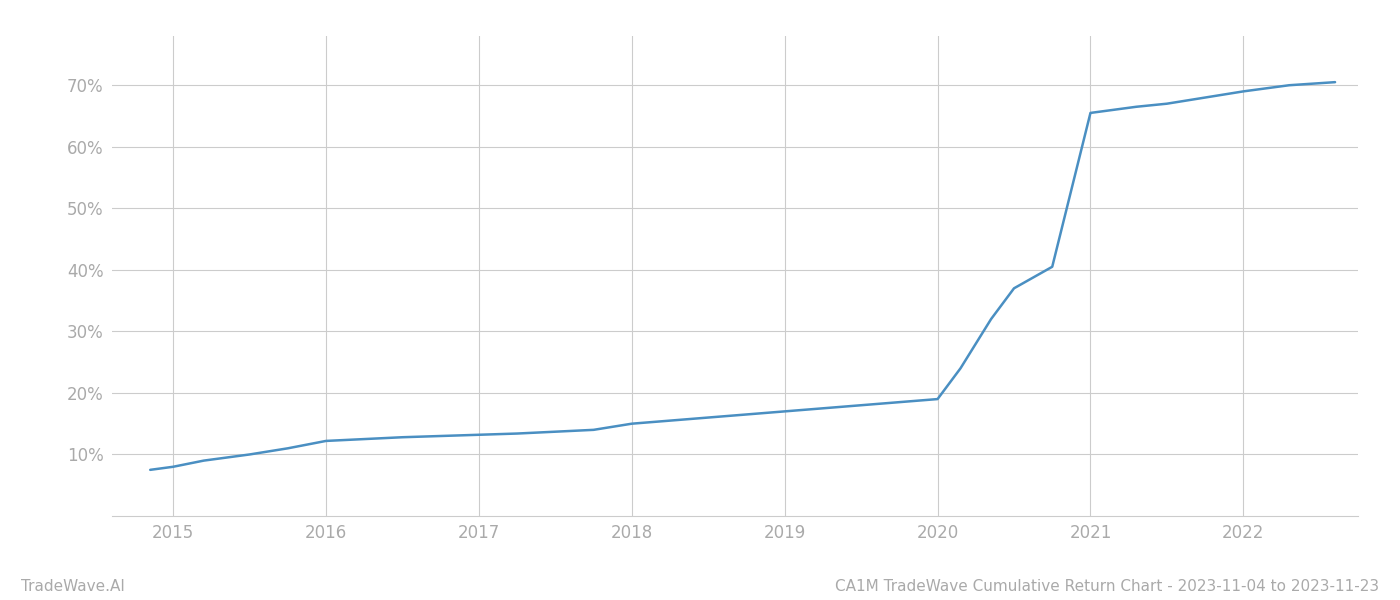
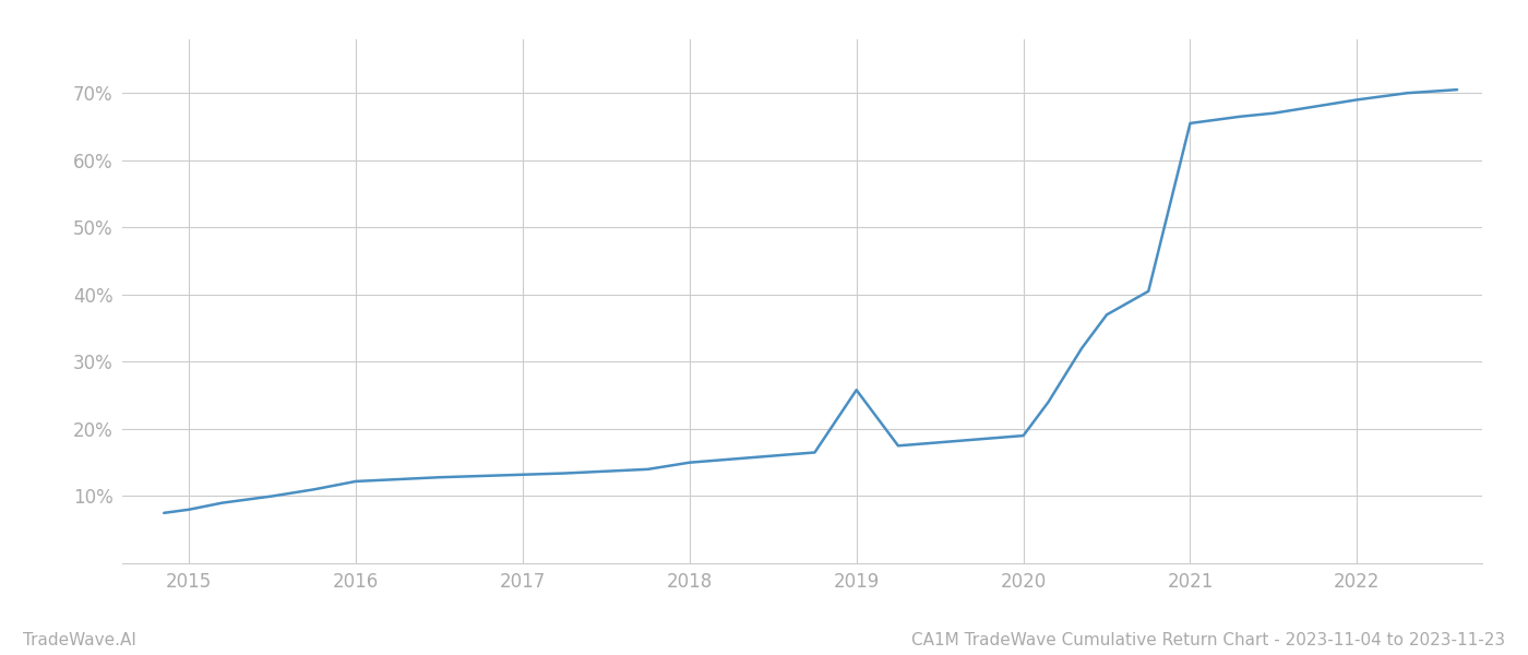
2019: 17.0% -> 25.8%
